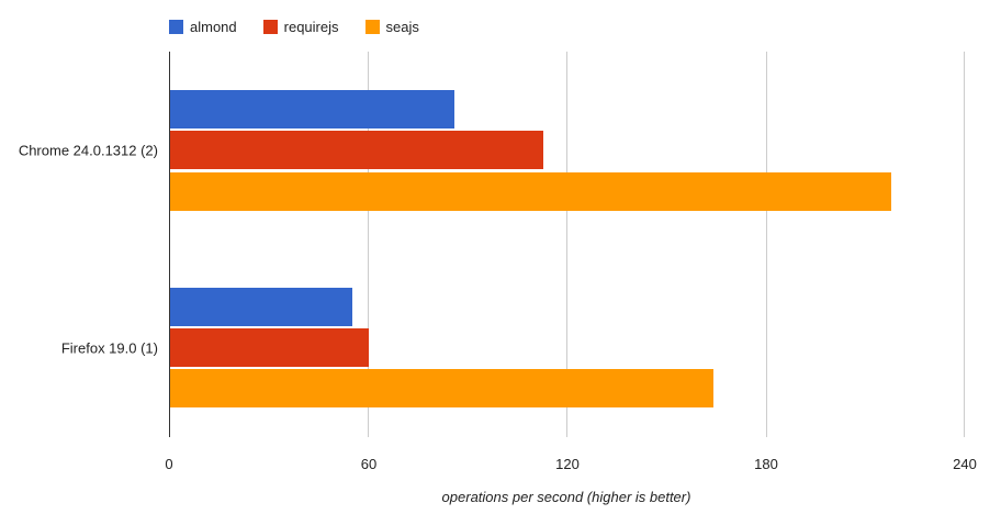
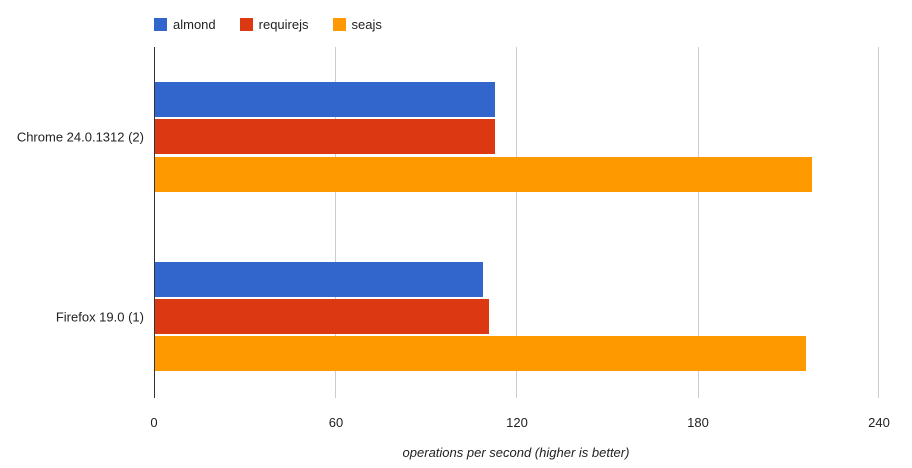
almond/Chrome 24.0.1312 (2): 86 -> 113
almond/Firefox 19.0 (1): 55 -> 109
requirejs/Firefox 19.0 (1): 60 -> 111
seajs/Firefox 19.0 (1): 164 -> 216
